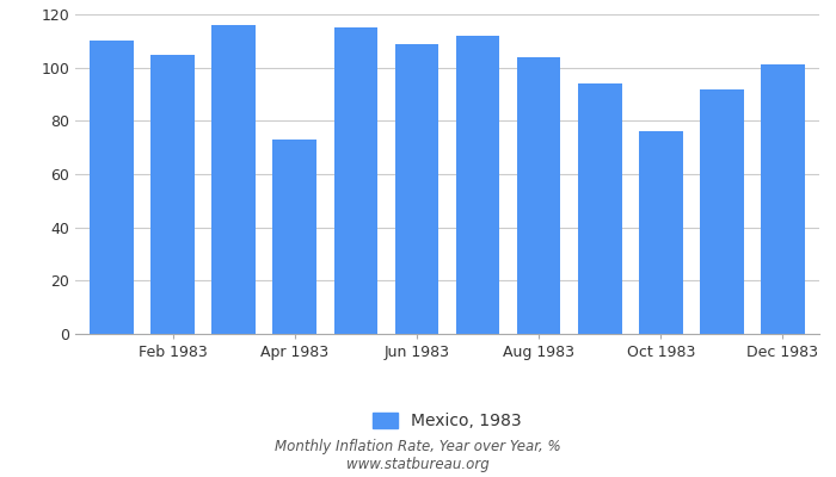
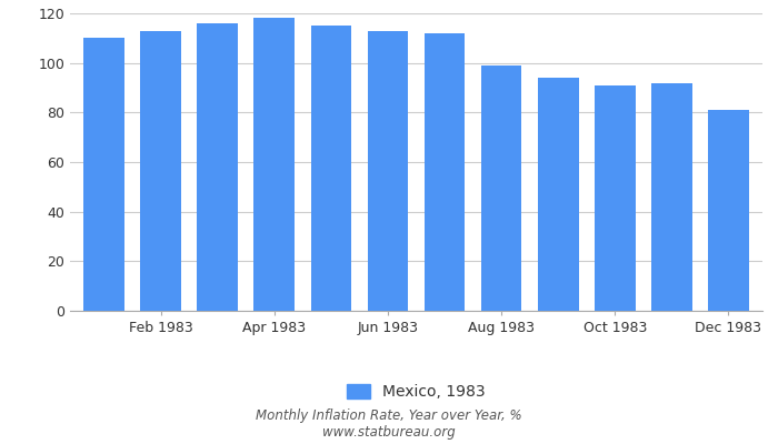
Feb 1983: 105 -> 113
Apr 1983: 73 -> 118
Jun 1983: 109 -> 113
Aug 1983: 104 -> 99
Oct 1983: 76 -> 91
Dec 1983: 101 -> 81
